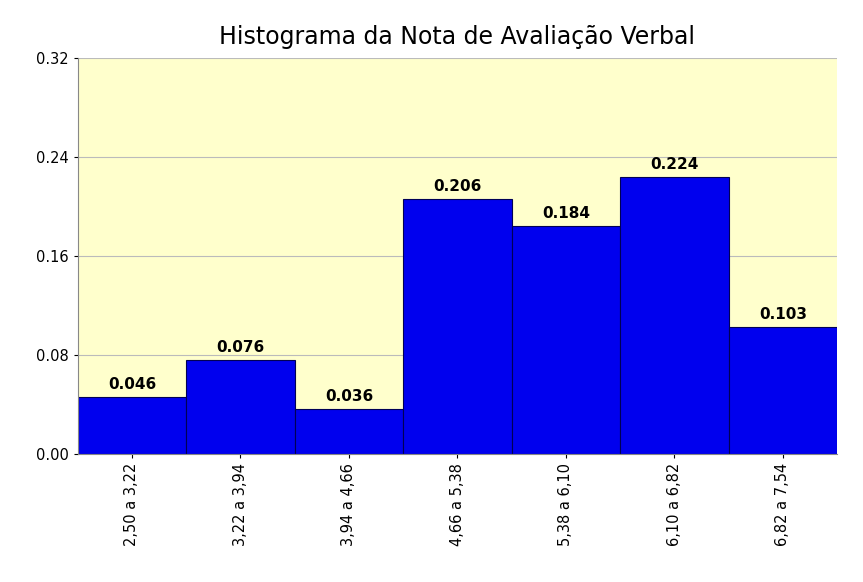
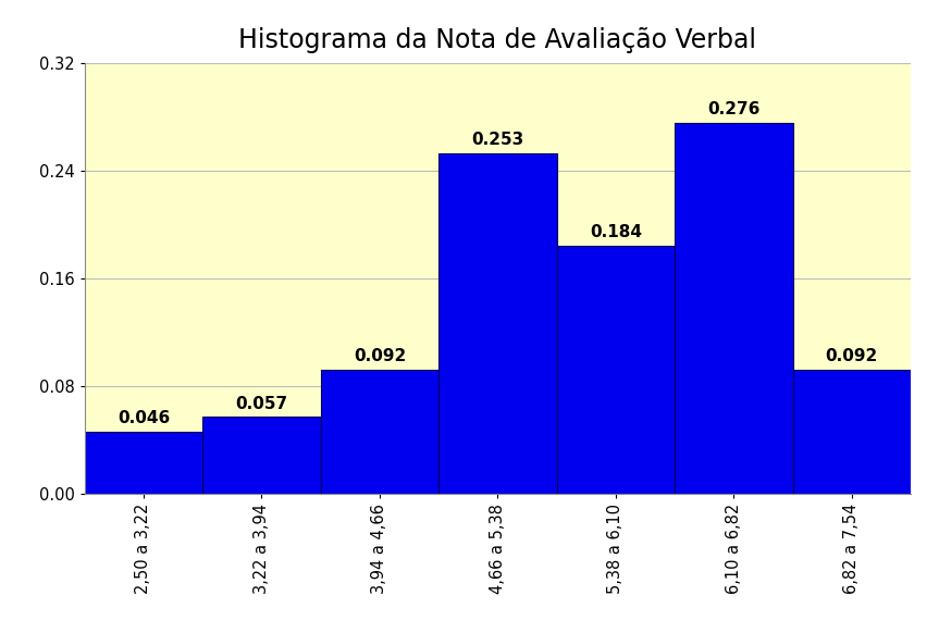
3,22 a 3,94: 0.076 -> 0.057
3,94 a 4,66: 0.036 -> 0.092
4,66 a 5,38: 0.206 -> 0.253
6,10 a 6,82: 0.224 -> 0.276
6,82 a 7,54: 0.103 -> 0.092
